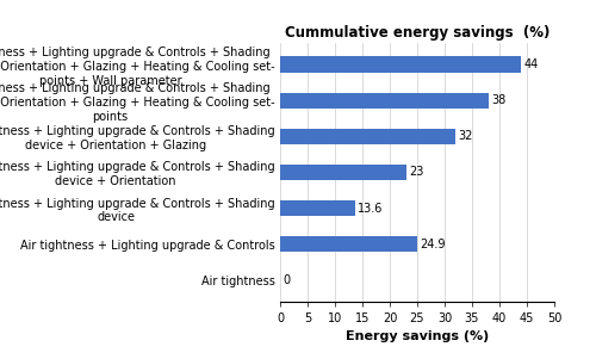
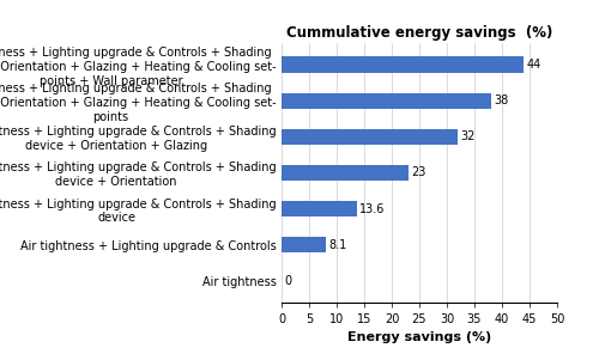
Air tightness + Lighting upgrade & Controls: 24.9 -> 8.1
